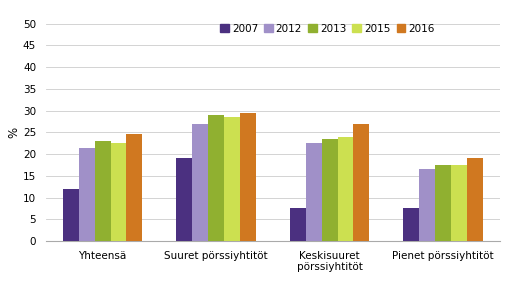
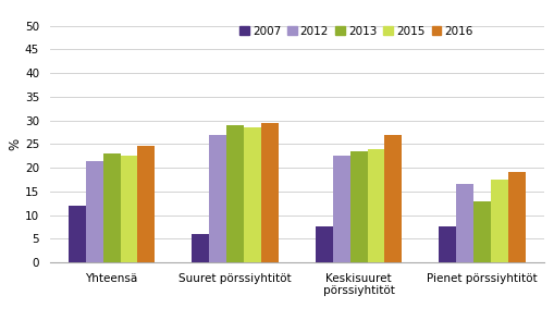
2007/Suuret pörssiyhtitöt: 19.0 -> 6.0
2013/Pienet pörssiyhtitöt: 17.5 -> 13.0
